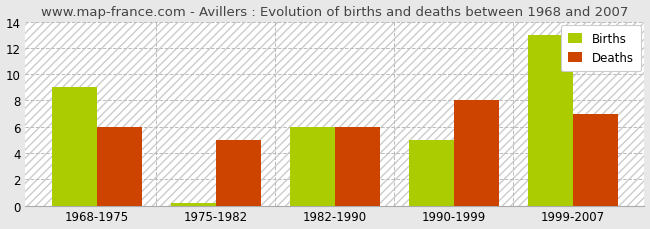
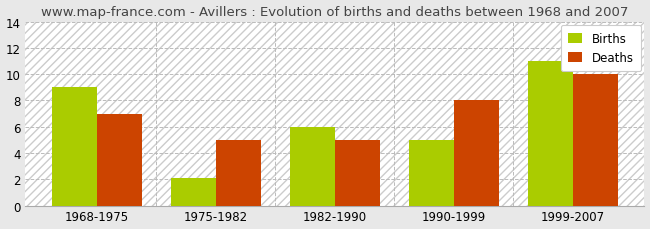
Deaths/1968-1975: 6 -> 7
Births/1975-1982: 0.2 -> 2.1
Deaths/1982-1990: 6 -> 5
Births/1999-2007: 13.0 -> 11.0
Deaths/1999-2007: 7 -> 10
